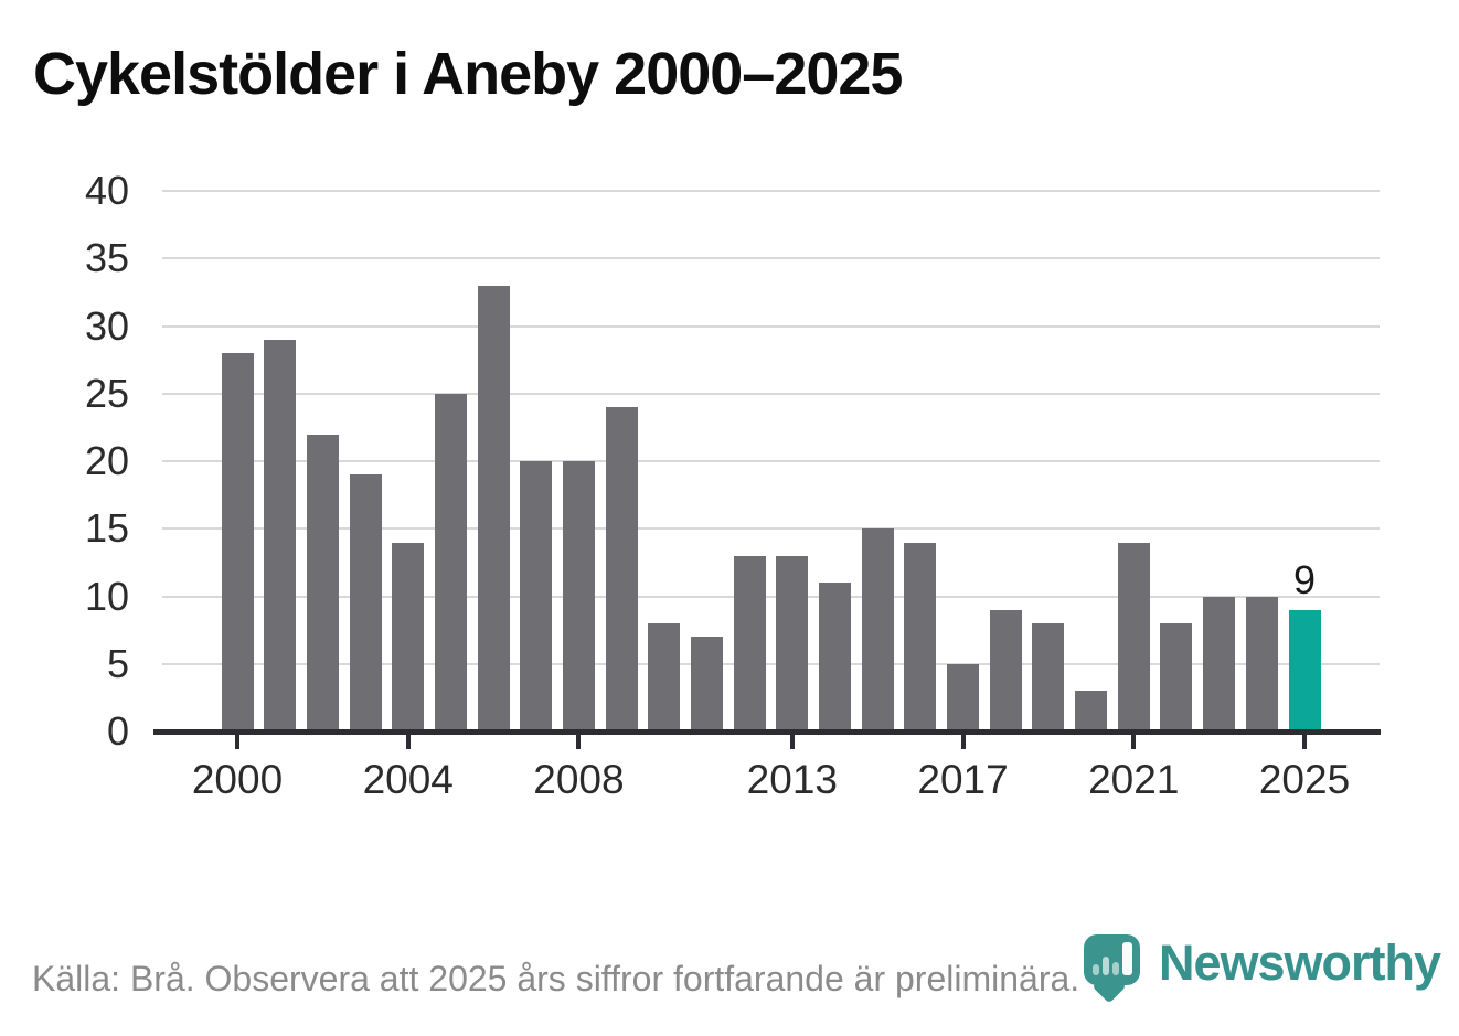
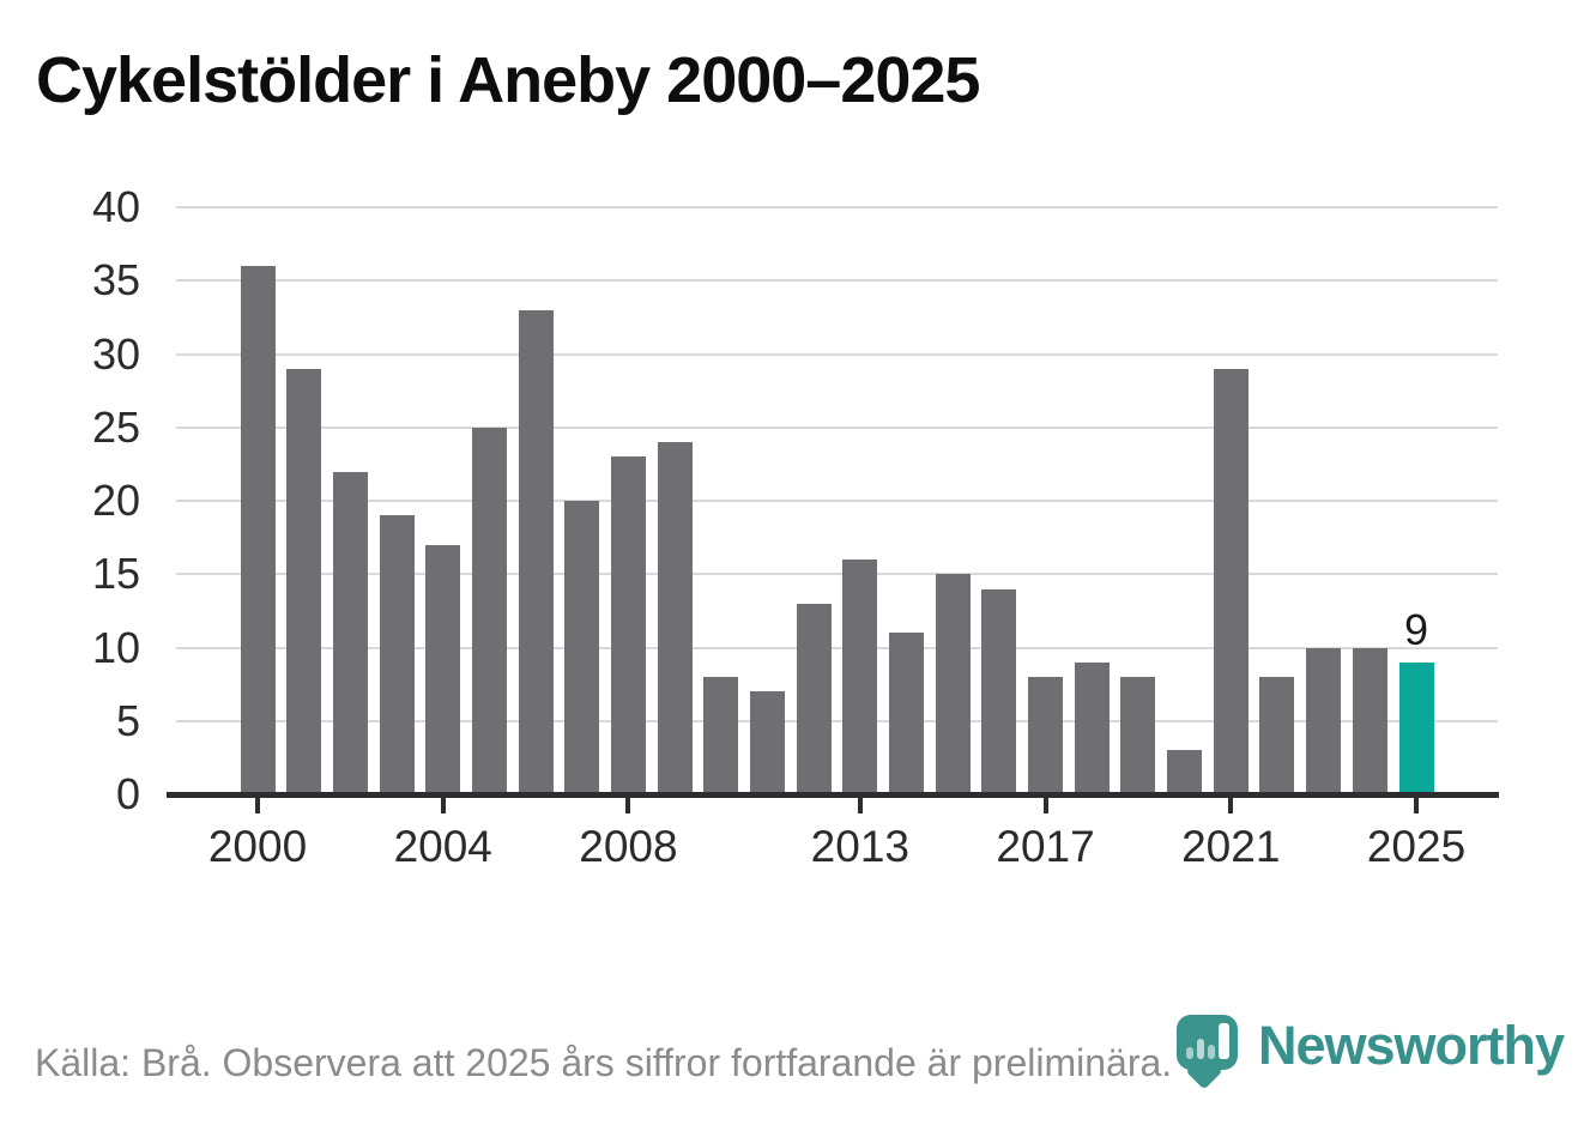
2000: 28 -> 36
2004: 14 -> 17
2008: 20 -> 23
2013: 13 -> 16
2017: 5 -> 8
2021: 14 -> 29
